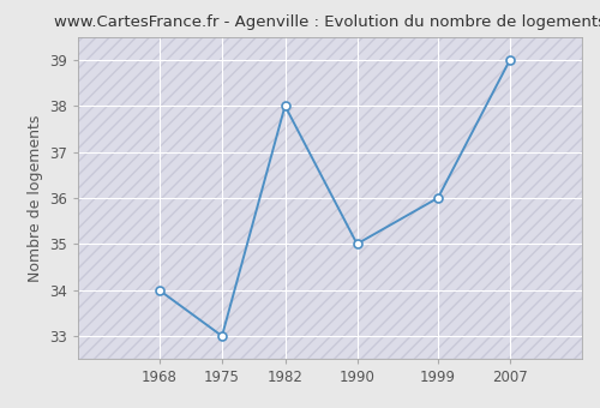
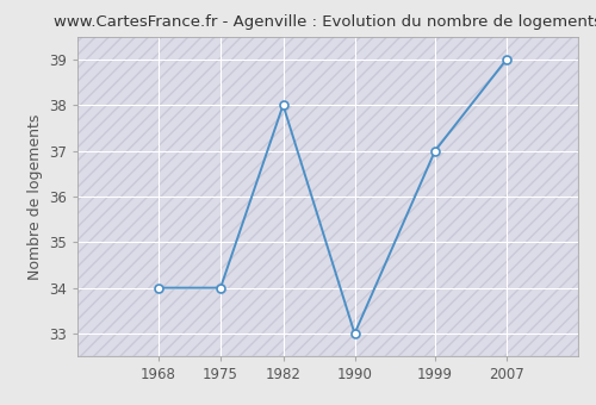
1975: 33 -> 34
1990: 35 -> 33
1999: 36 -> 37
